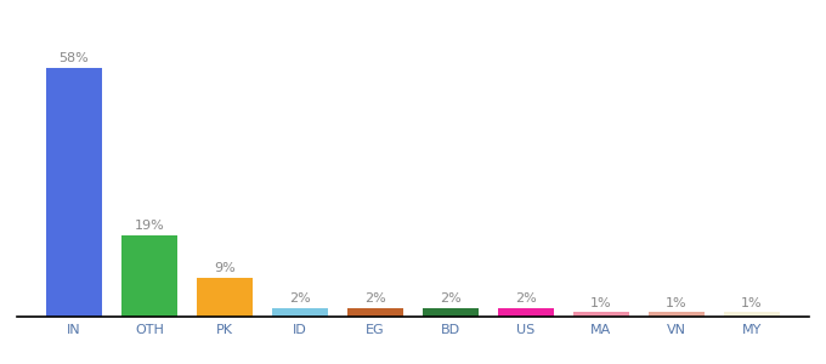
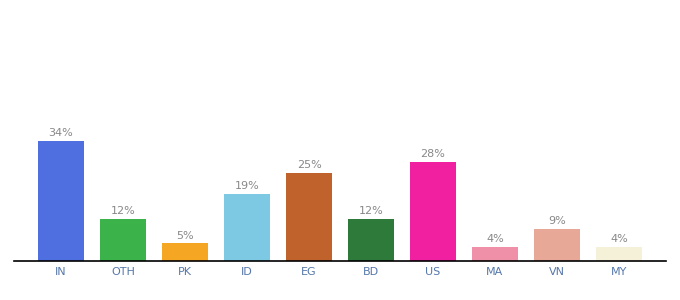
IN: 58% -> 34%
OTH: 19% -> 12%
PK: 9% -> 5%
ID: 2% -> 19%
EG: 2% -> 25%
BD: 2% -> 12%
US: 2% -> 28%
MA: 1% -> 4%
VN: 1% -> 9%
MY: 1% -> 4%
